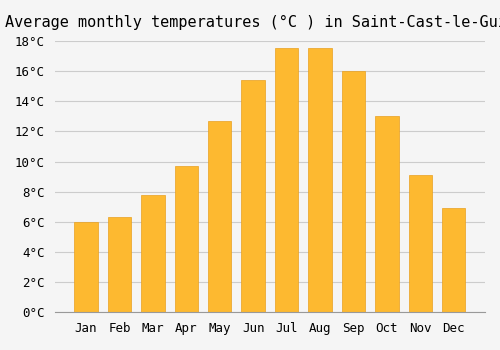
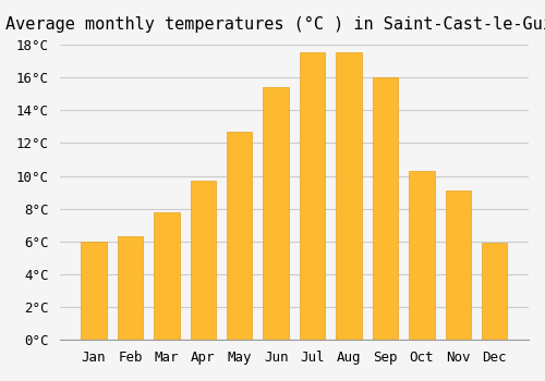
Oct: 13.0°C -> 10.3°C
Dec: 6.9°C -> 5.9°C
